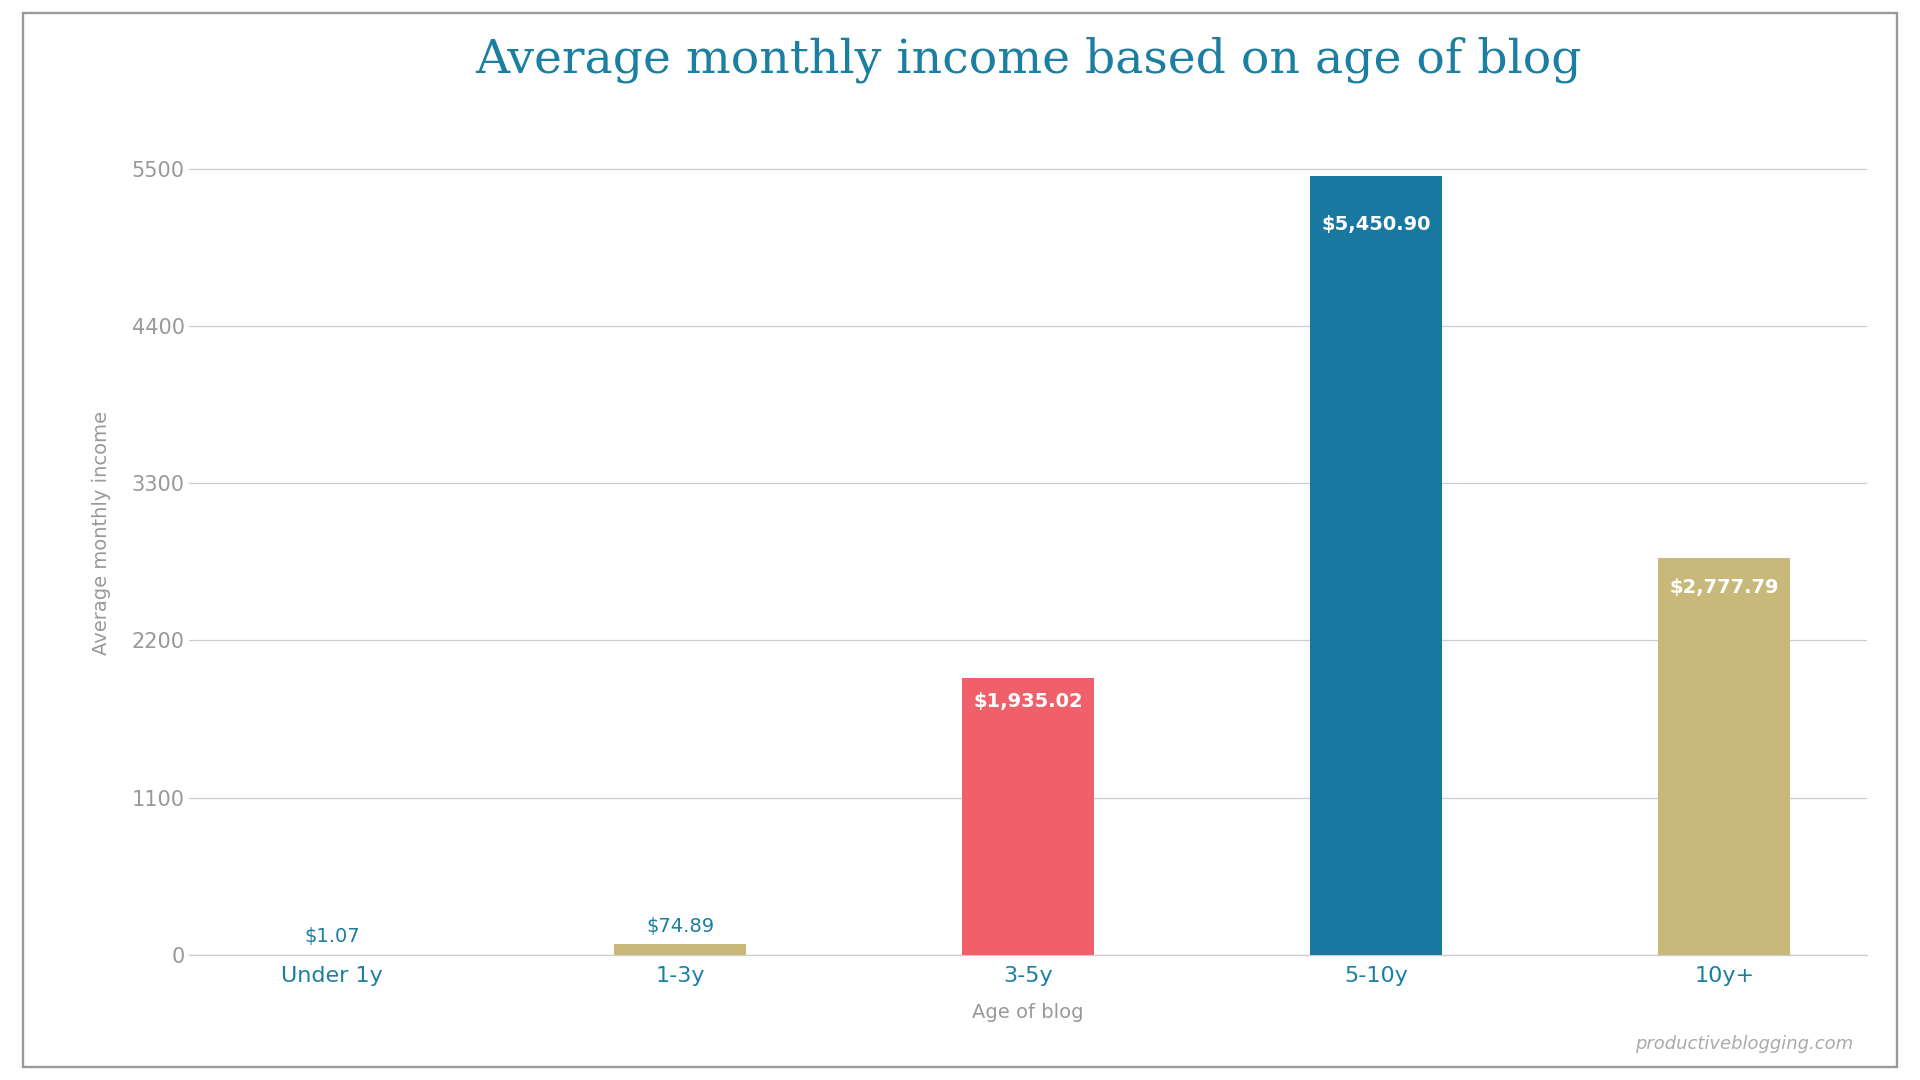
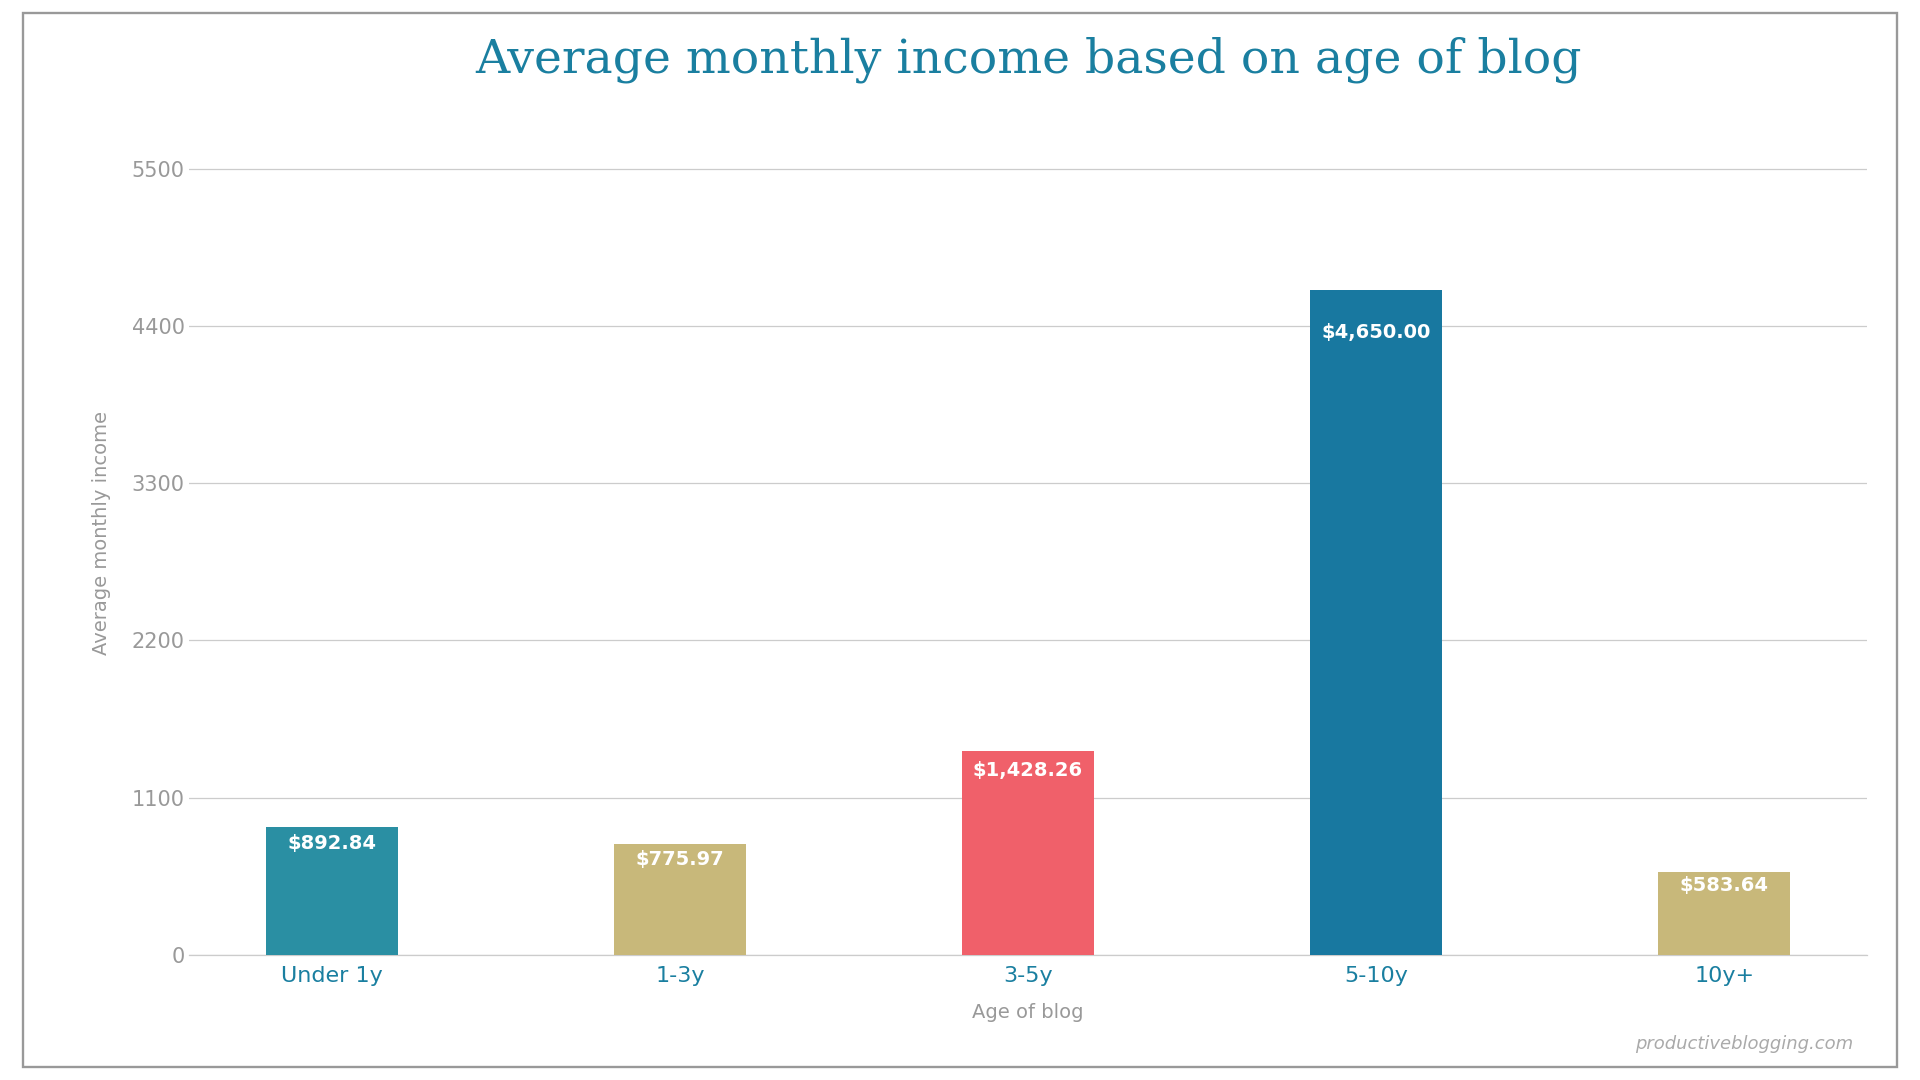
Under 1y: $1.07 -> $892.84
1-3y: $74.89 -> $775.97
3-5y: $1,935.02 -> $1,428.26
5-10y: $5,450.90 -> $4,650.00
10y+: $2,777.79 -> $583.64
